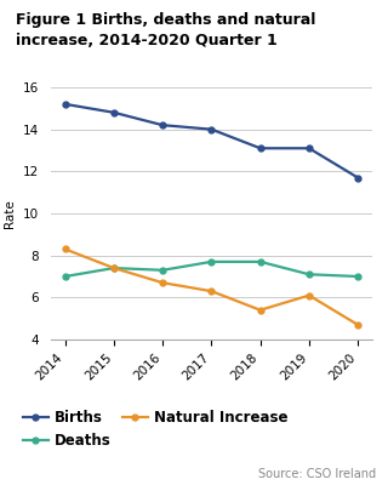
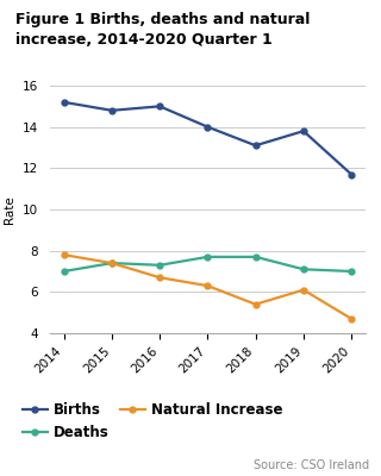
Natural Increase/2014: 8.3 -> 7.8
Births/2016: 14.2 -> 15.0
Births/2019: 13.1 -> 13.8
